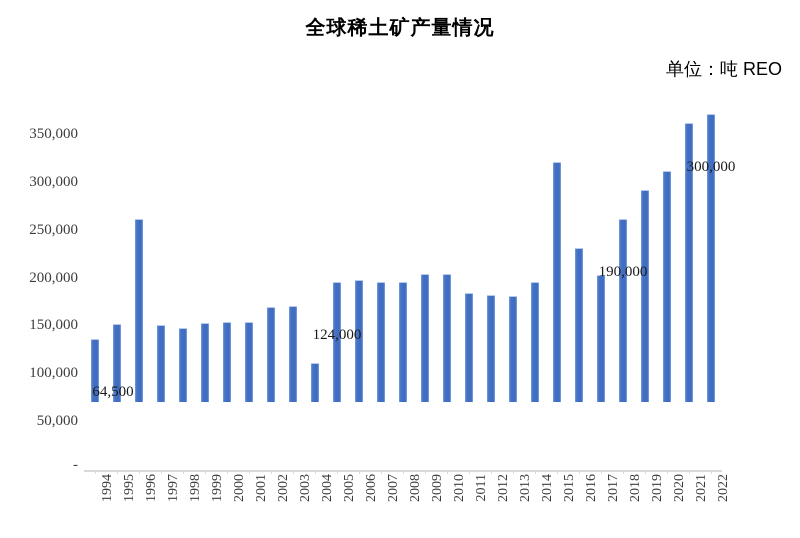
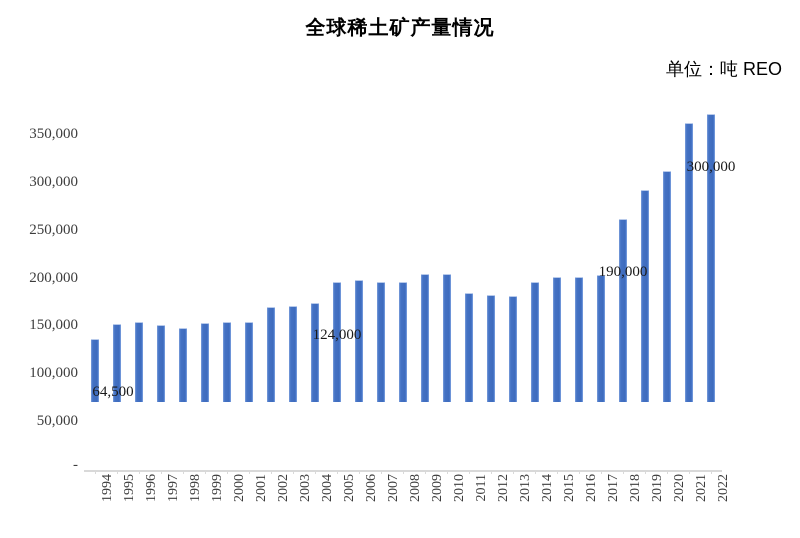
1996: 190000 -> 80000
2004: 40000 -> 100000
2015: 250000 -> 130000
2016: 160000 -> 130000
